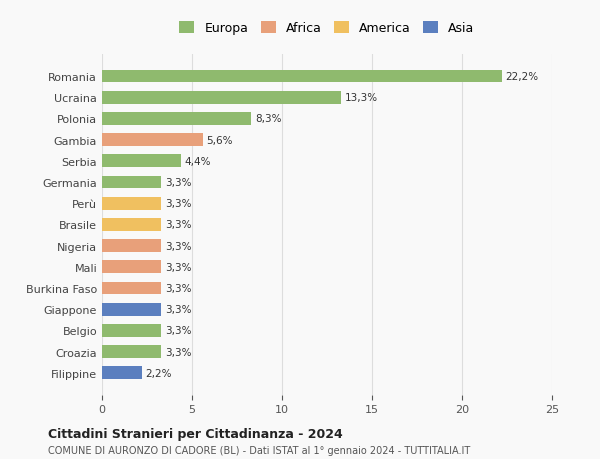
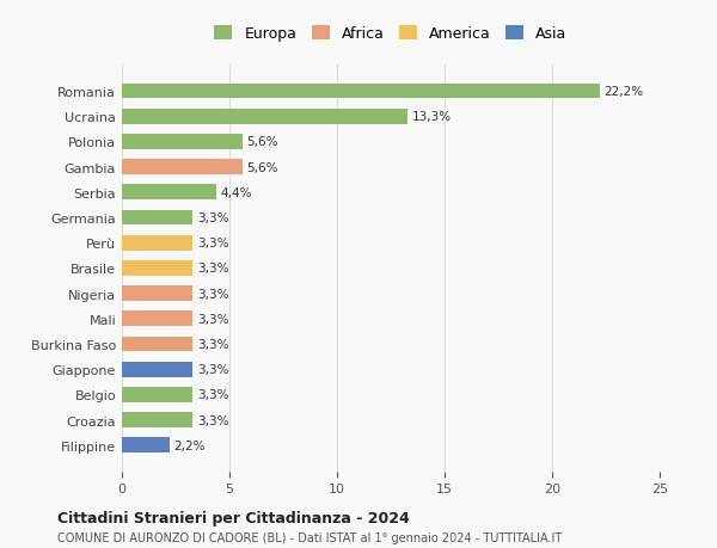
Polonia: 8,3% -> 5,6%
